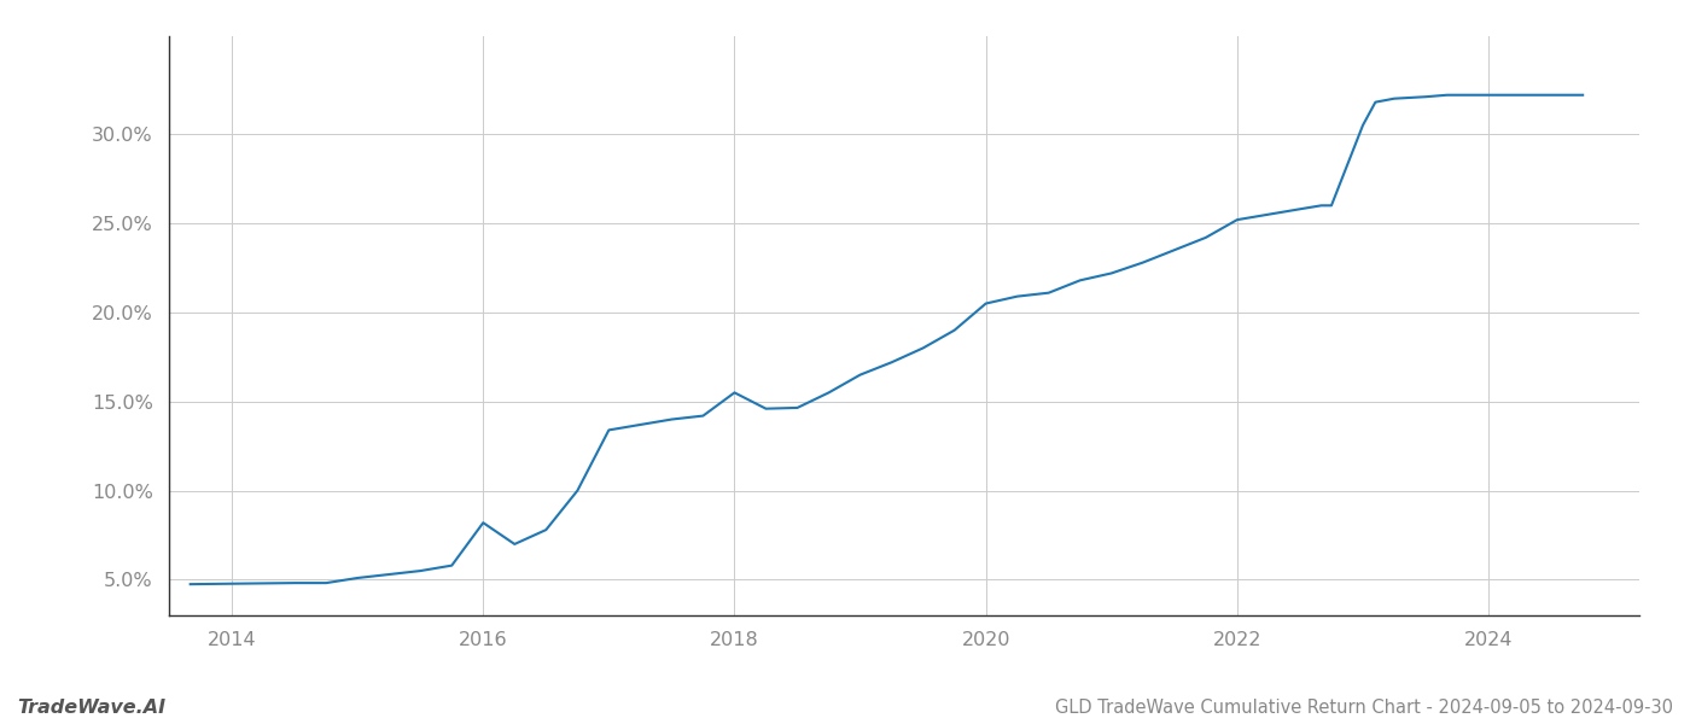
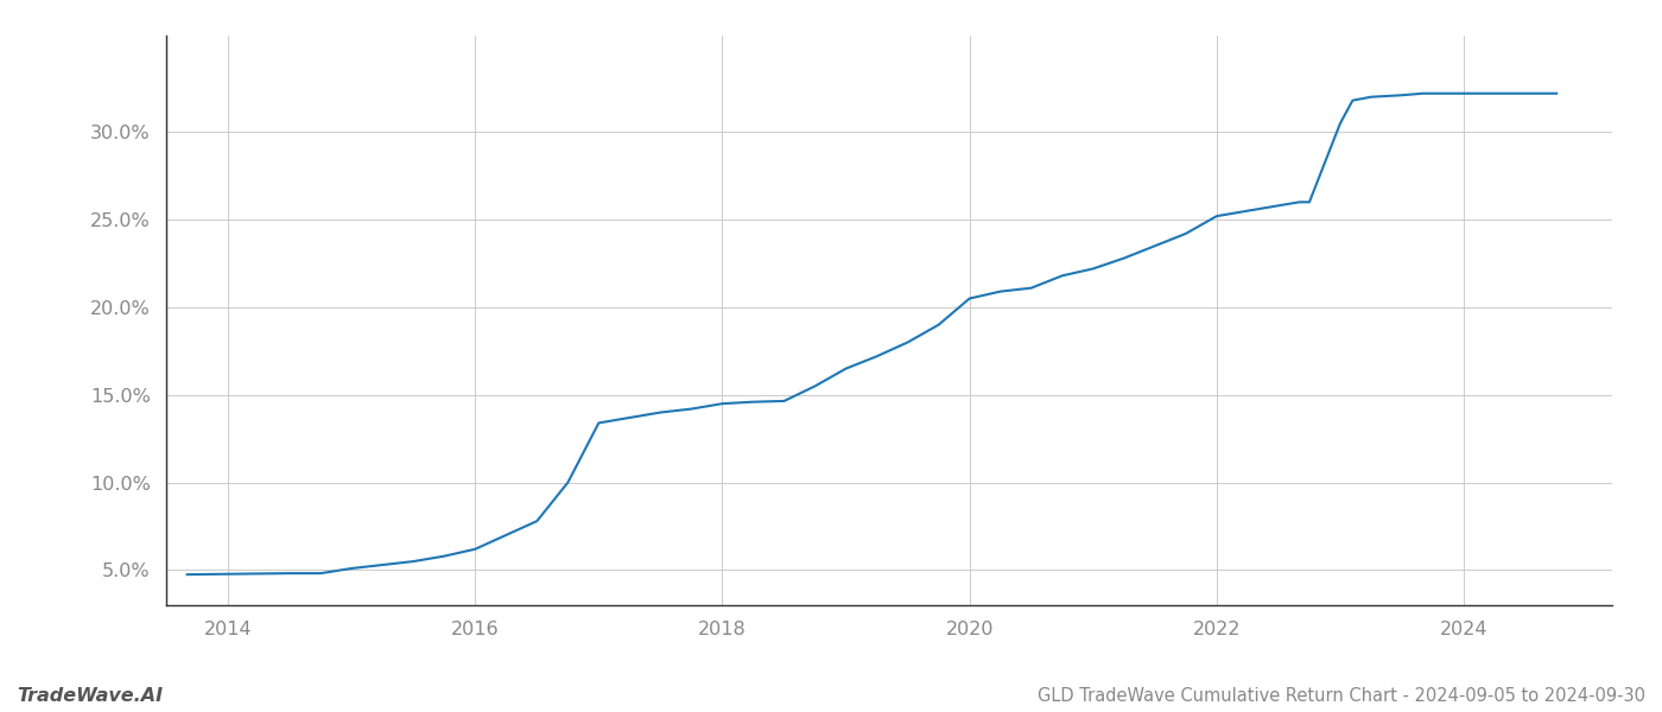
2016: 8.2% -> 6.2%
2018: 15.5% -> 14.5%
